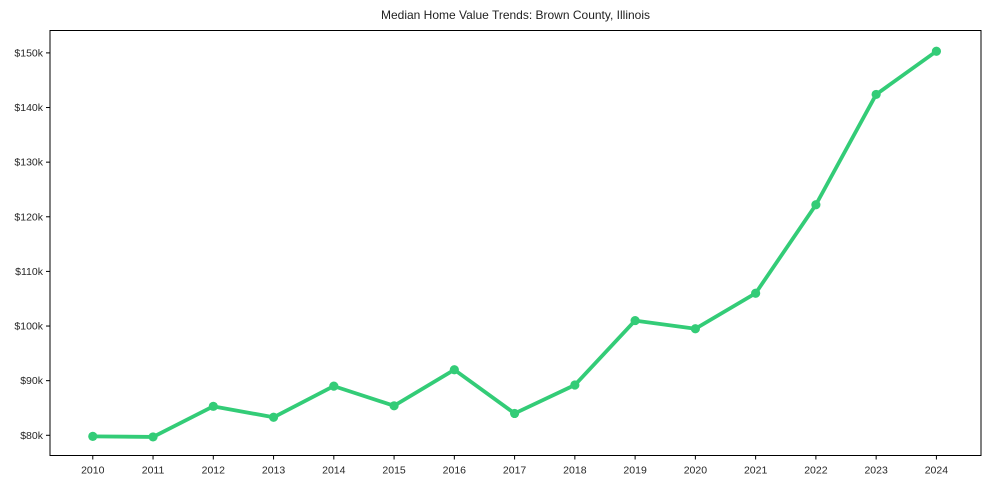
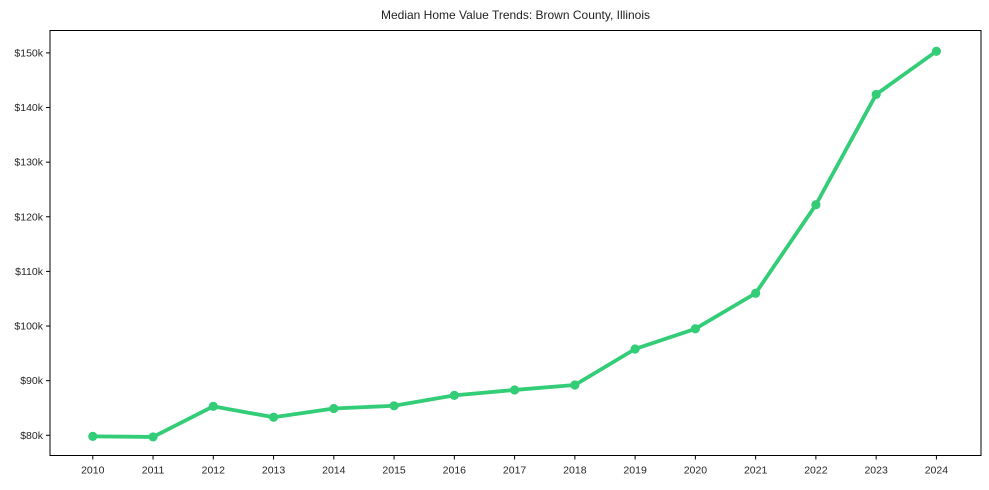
2014: $89k -> $85k
2016: $92k -> $87k
2017: $84k -> $88k
2019: $101k -> $96k
